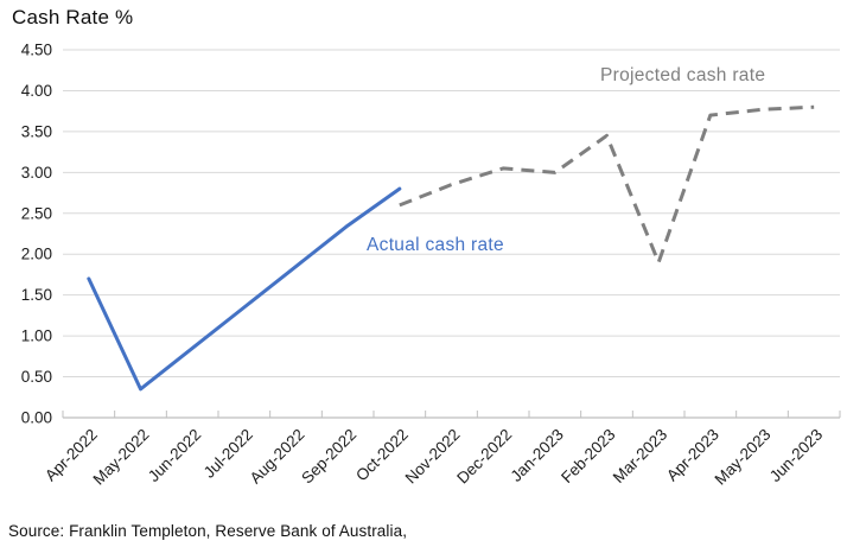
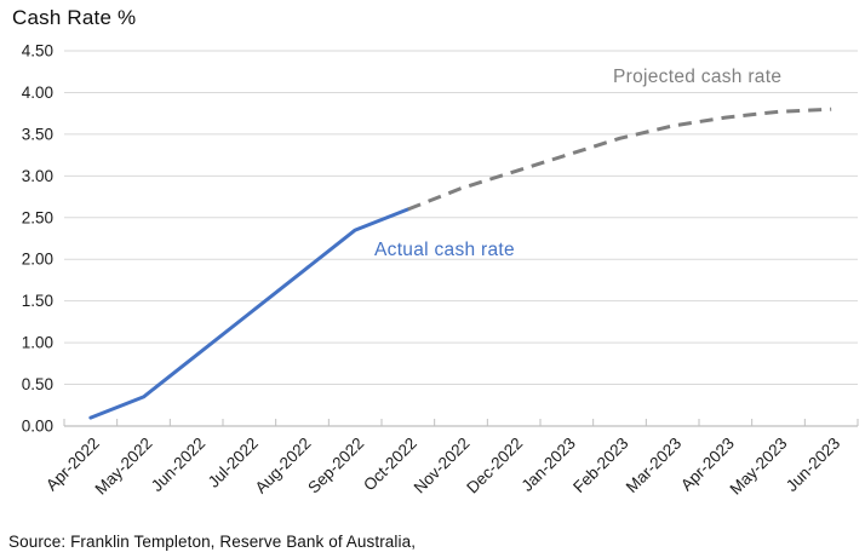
Actual cash rate/Apr-2022: 1.7 -> 0.1
Actual cash rate/Oct-2022: 2.8 -> 2.6
Projected cash rate/Jan-2023: 3.0 -> 3.2
Projected cash rate/Mar-2023: 1.9 -> 3.6
